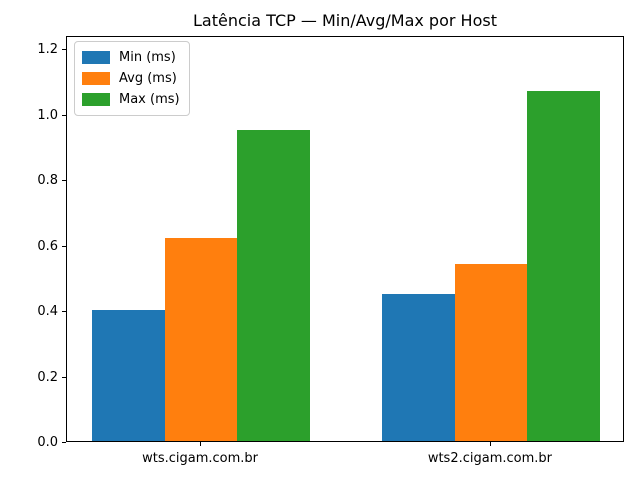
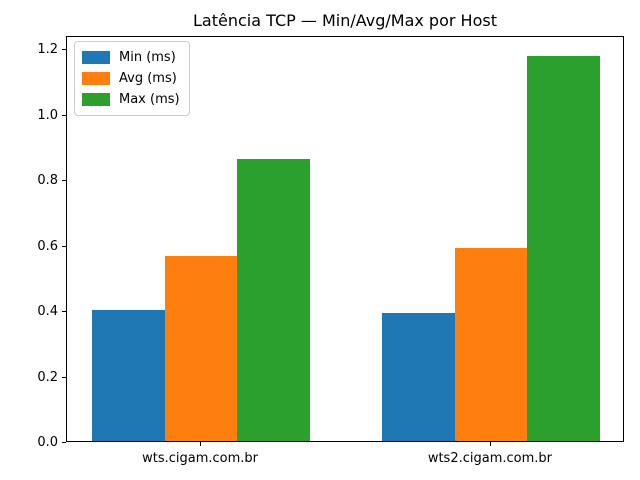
Avg (ms)/wts.cigam.com.br: 0.62 -> 0.56
Max (ms)/wts.cigam.com.br: 0.95 -> 0.86
Min (ms)/wts2.cigam.com.br: 0.45 -> 0.39
Avg (ms)/wts2.cigam.com.br: 0.54 -> 0.59
Max (ms)/wts2.cigam.com.br: 1.07 -> 1.18
